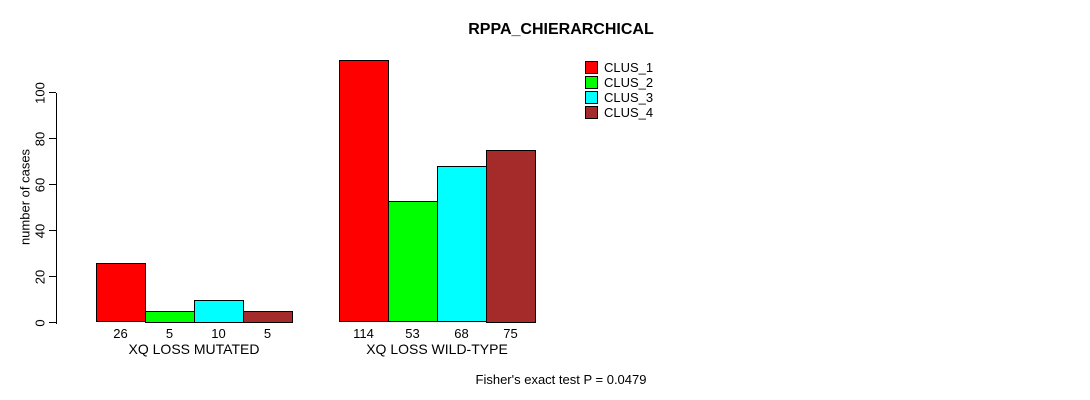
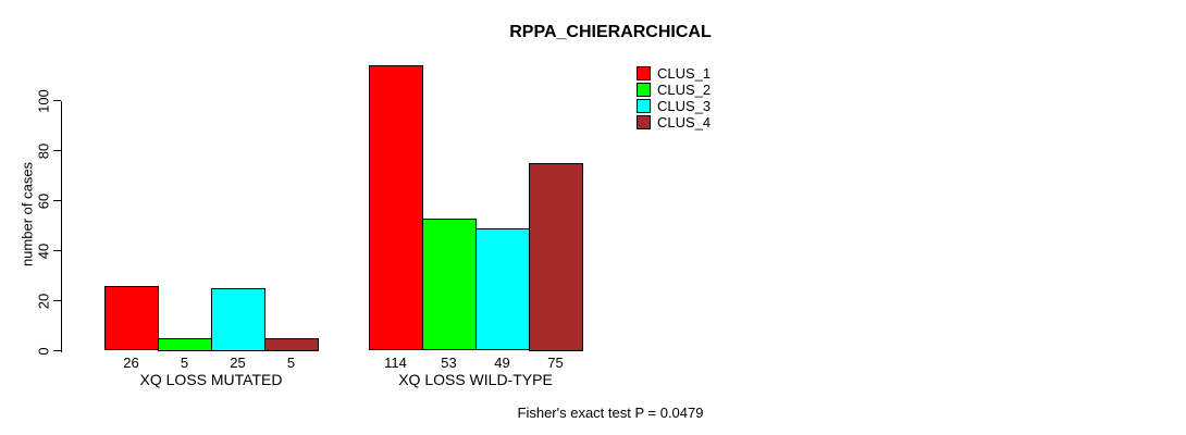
CLUS_3/XQ LOSS MUTATED: 10 -> 25
CLUS_3/XQ LOSS WILD-TYPE: 68 -> 49
